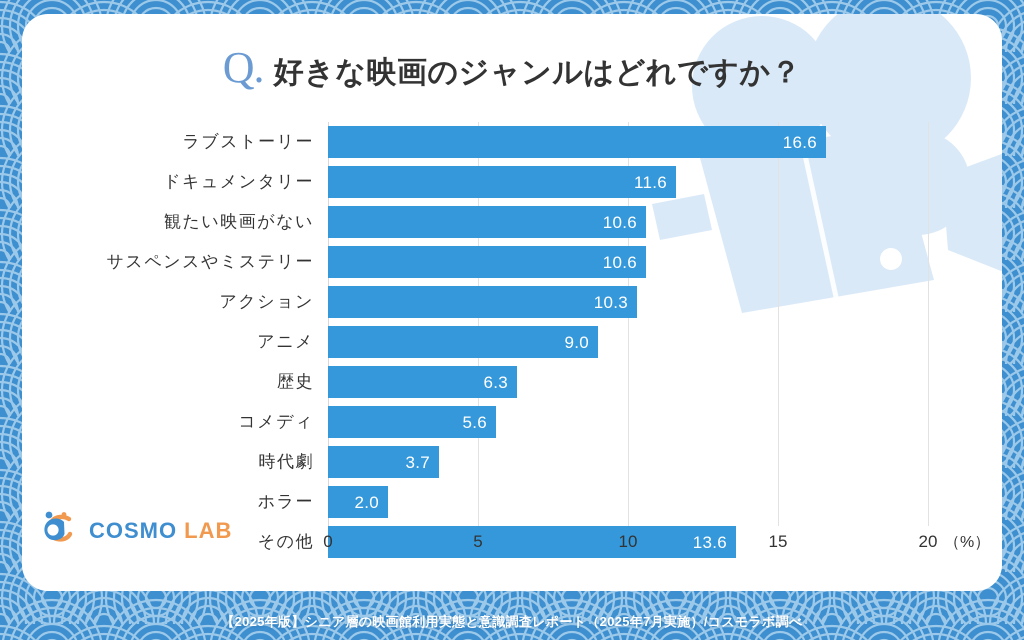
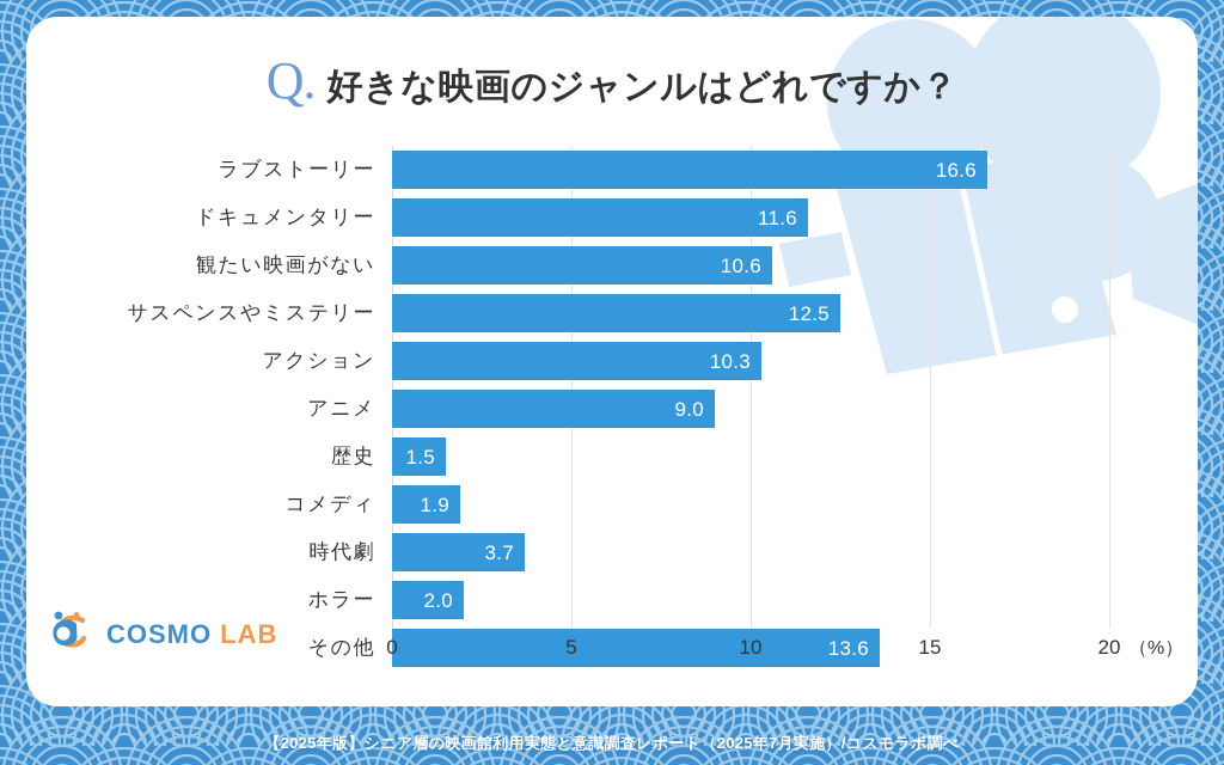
サスペンスやミステリー: 10.6 -> 12.5
歴史: 6.3 -> 1.5
コメディ: 5.6 -> 1.9
